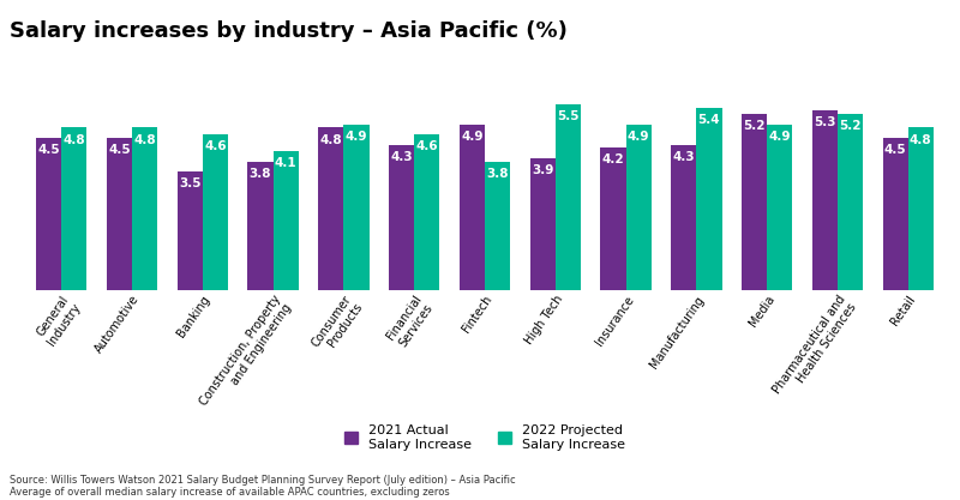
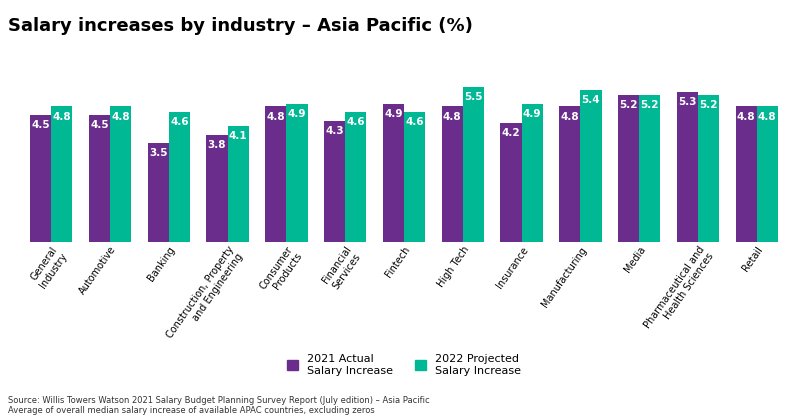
2022 Projected Salary Increase/Fintech: 3.8 -> 4.6
2021 Actual Salary Increase/High Tech: 3.9 -> 4.8
2021 Actual Salary Increase/Manufacturing: 4.3 -> 4.8
2022 Projected Salary Increase/Media: 4.9 -> 5.2
2021 Actual Salary Increase/Retail: 4.5 -> 4.8
